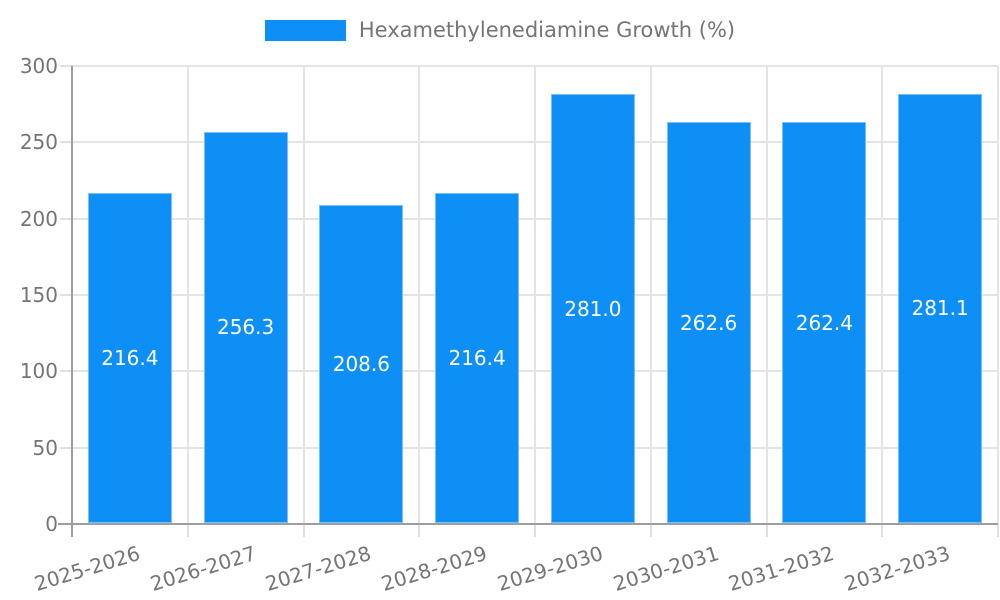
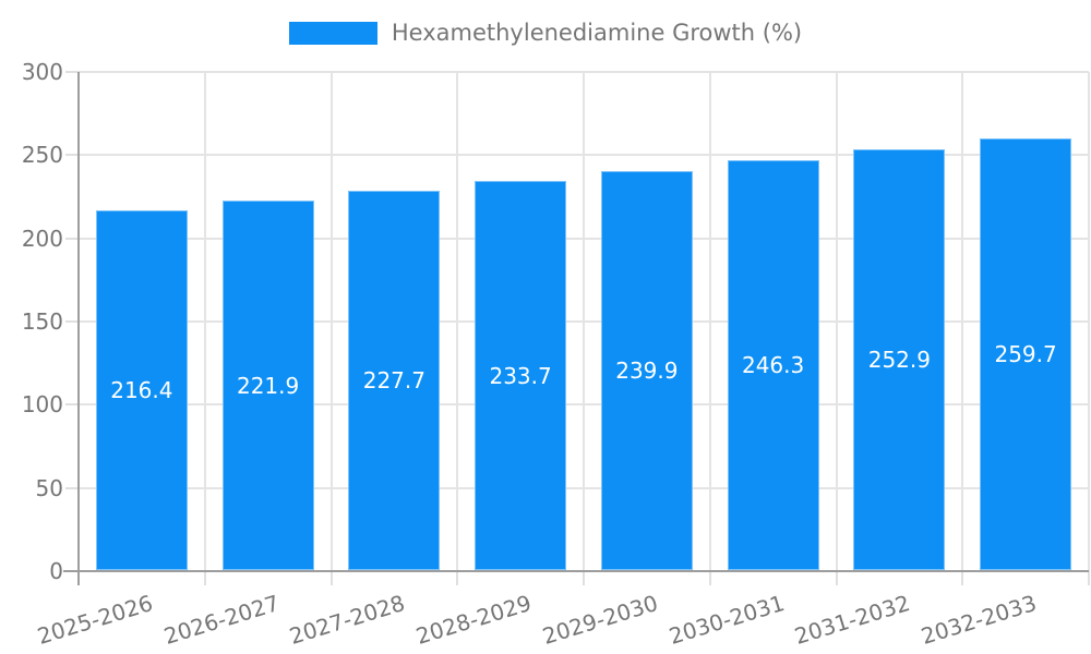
2026-2027: 256.3 -> 221.9
2027-2028: 208.6 -> 227.7
2028-2029: 216.4 -> 233.7
2029-2030: 281.0 -> 239.9
2030-2031: 262.6 -> 246.3
2031-2032: 262.4 -> 252.9
2032-2033: 281.1 -> 259.7
